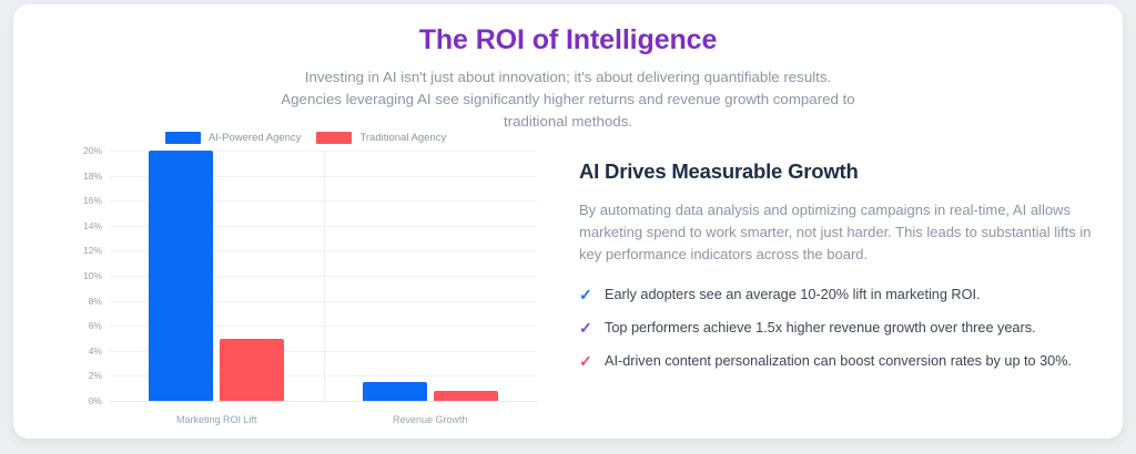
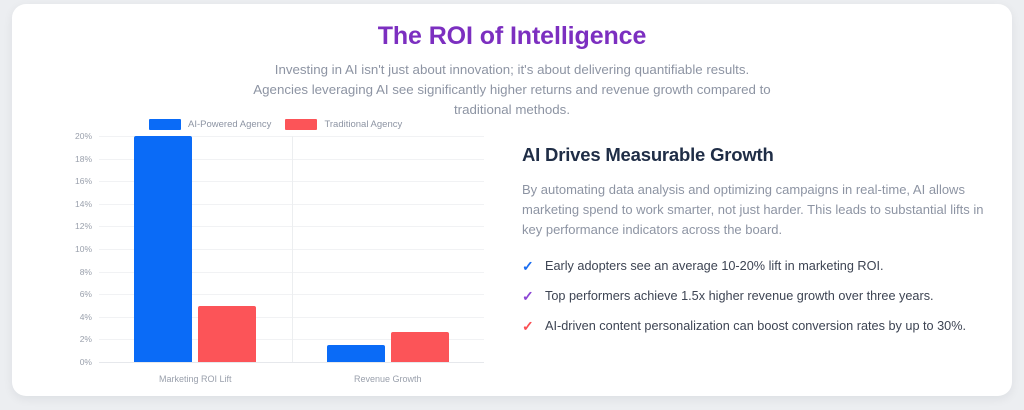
Traditional Agency/Revenue Growth: 0.8% -> 2.7%
